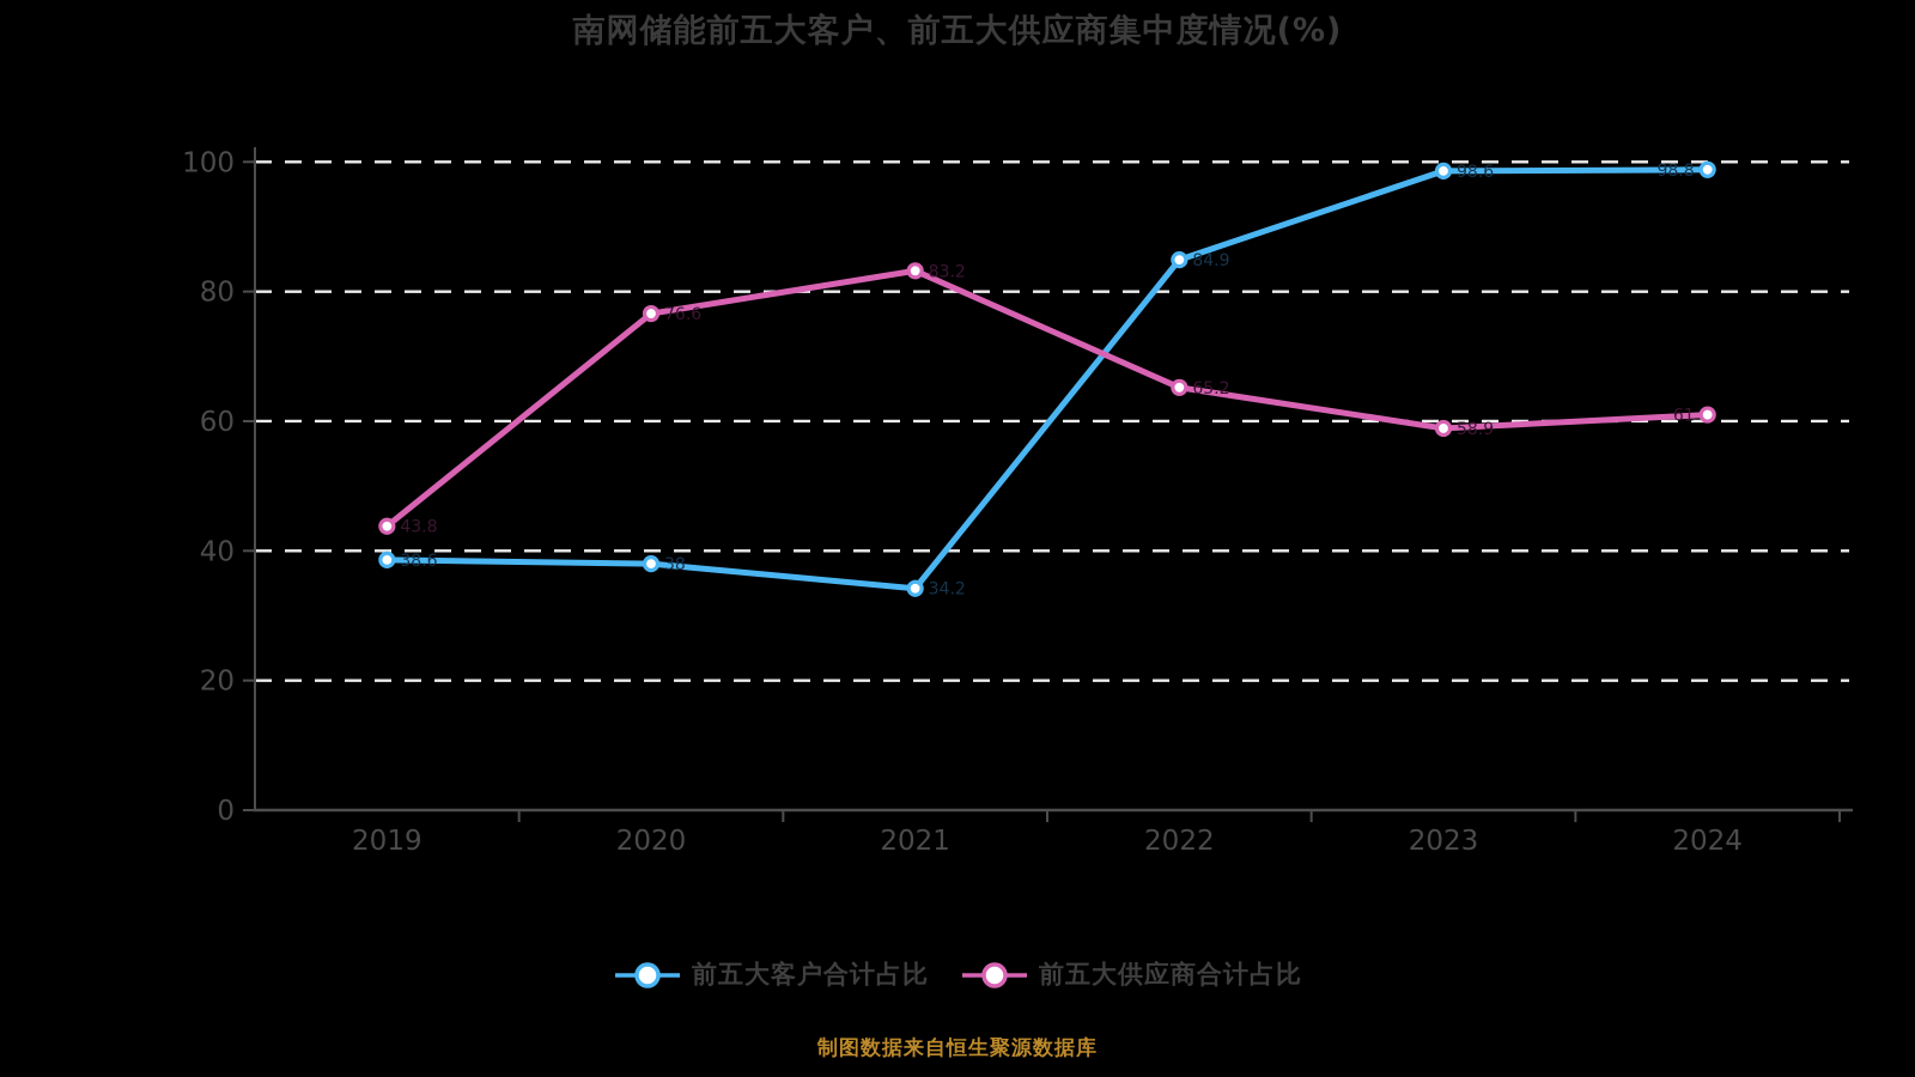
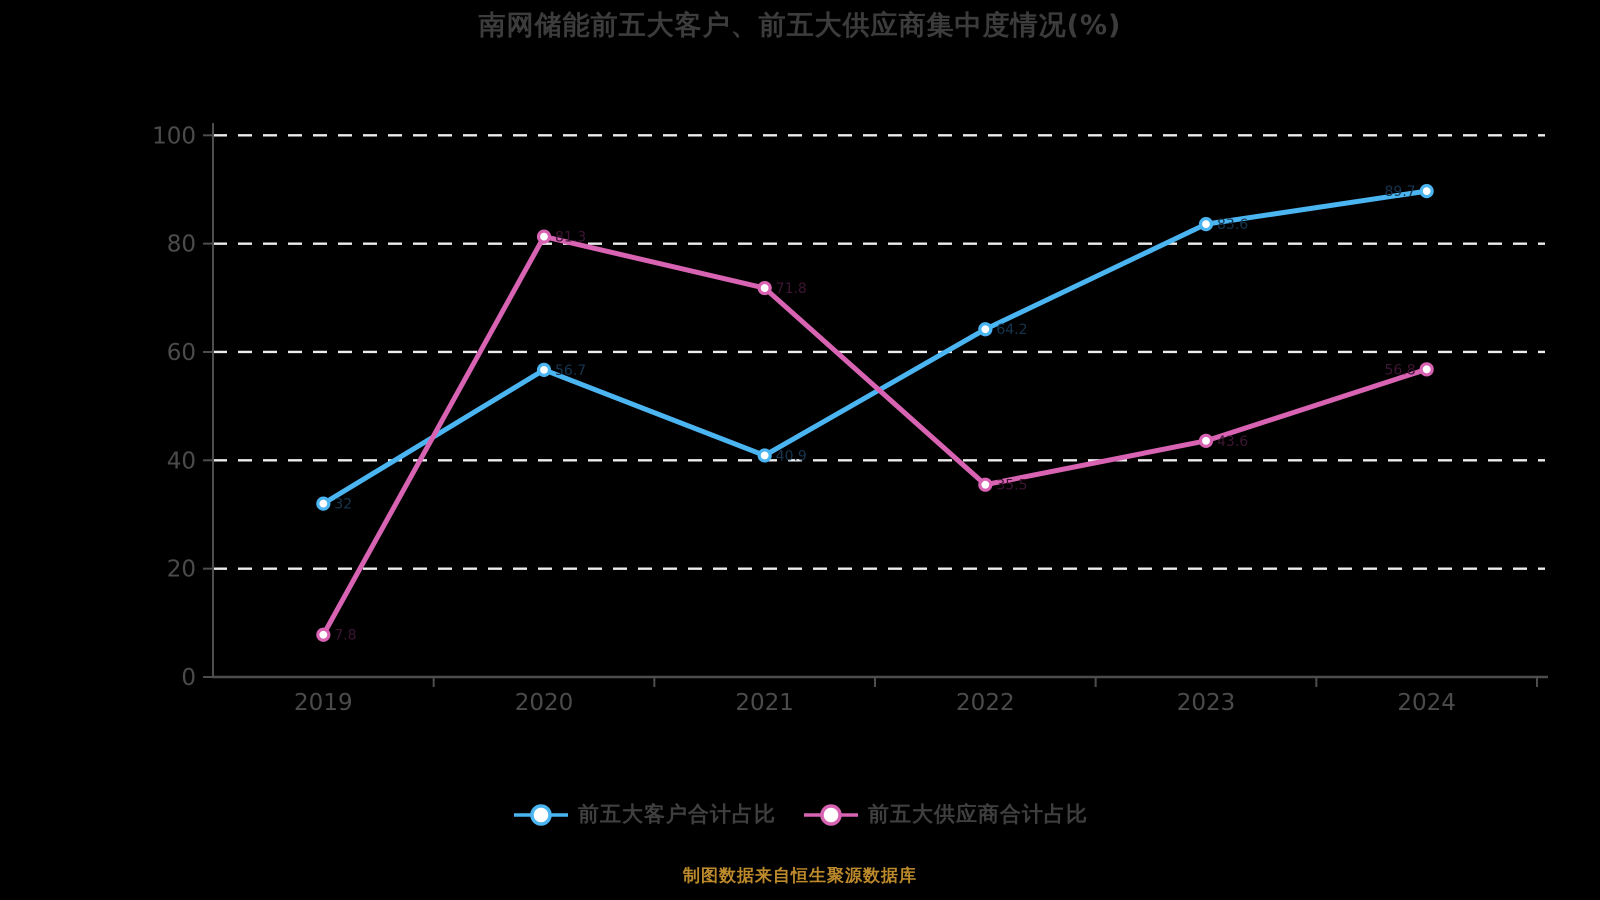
前五大客户合计占比/2019: 38.6 -> 32
前五大供应商合计占比/2019: 43.8 -> 7.8
前五大客户合计占比/2020: 38 -> 56.7
前五大供应商合计占比/2020: 76.6 -> 81.3
前五大客户合计占比/2021: 34.2 -> 40.9
前五大供应商合计占比/2021: 83.2 -> 71.8
前五大客户合计占比/2022: 84.9 -> 64.2
前五大供应商合计占比/2022: 65.2 -> 35.5
前五大客户合计占比/2023: 98.6 -> 83.6
前五大供应商合计占比/2023: 58.9 -> 43.6
前五大客户合计占比/2024: 98.8 -> 89.7
前五大供应商合计占比/2024: 61 -> 56.8
